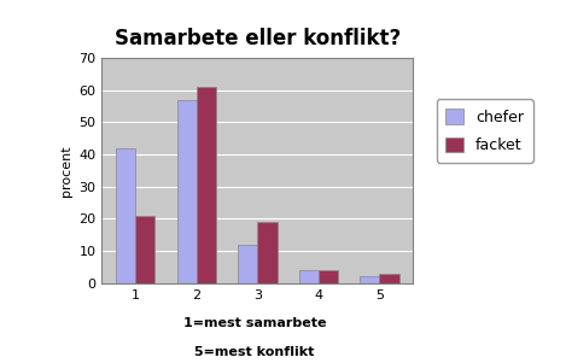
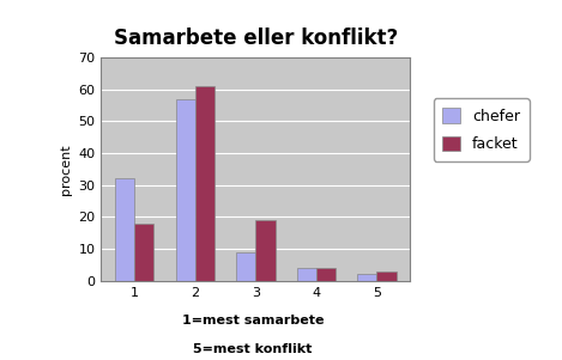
chefer/1: 42 -> 32
facket/1: 21 -> 18
chefer/3: 12 -> 9
